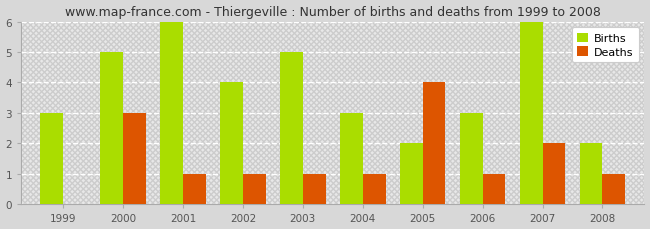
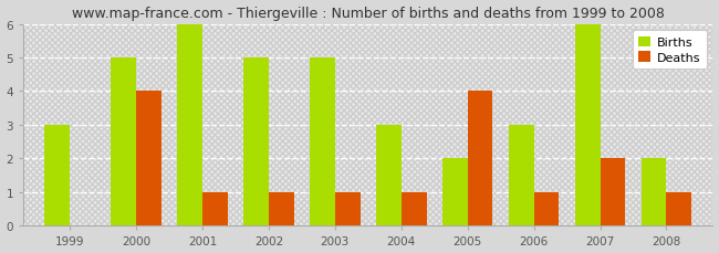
Deaths/2000: 3 -> 4
Births/2002: 4 -> 5
